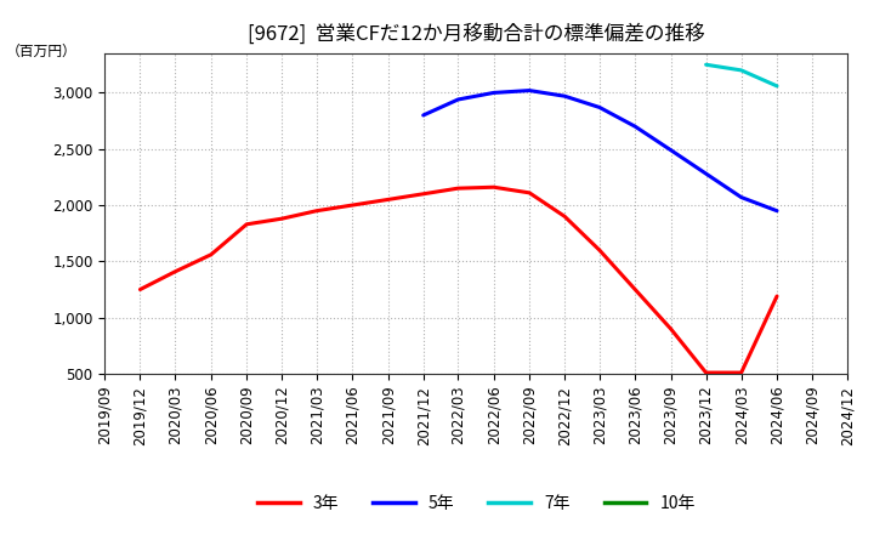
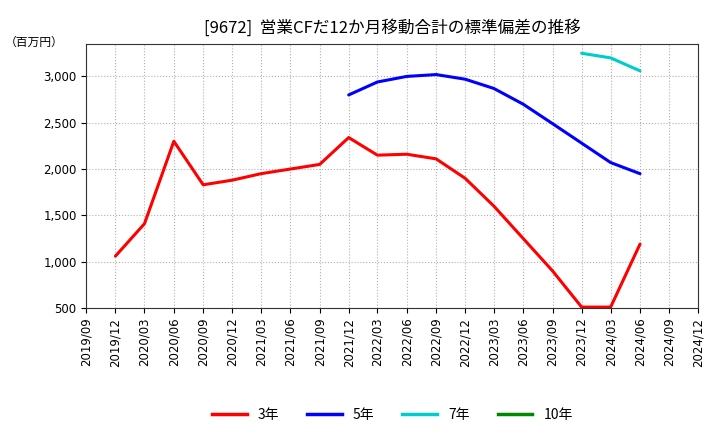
3年/2019/12: 1,250 -> 1,060
3年/2020/06: 1,560 -> 2,300
3年/2021/12: 2,100 -> 2,340
